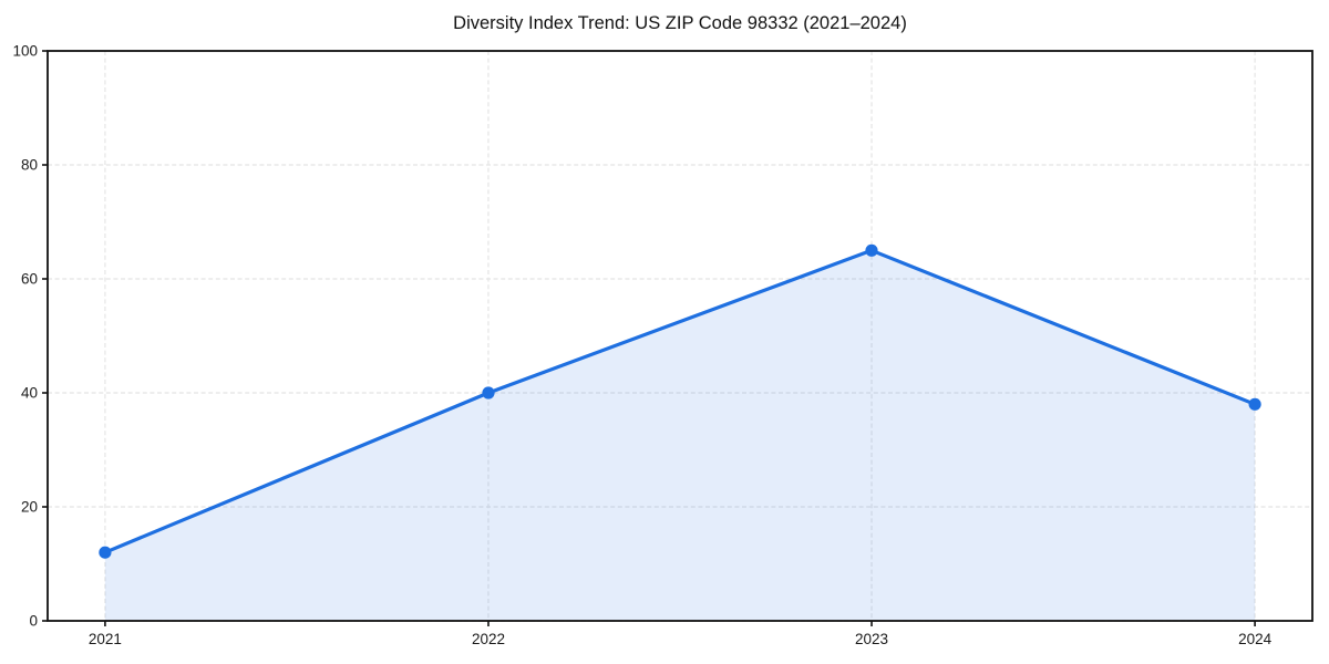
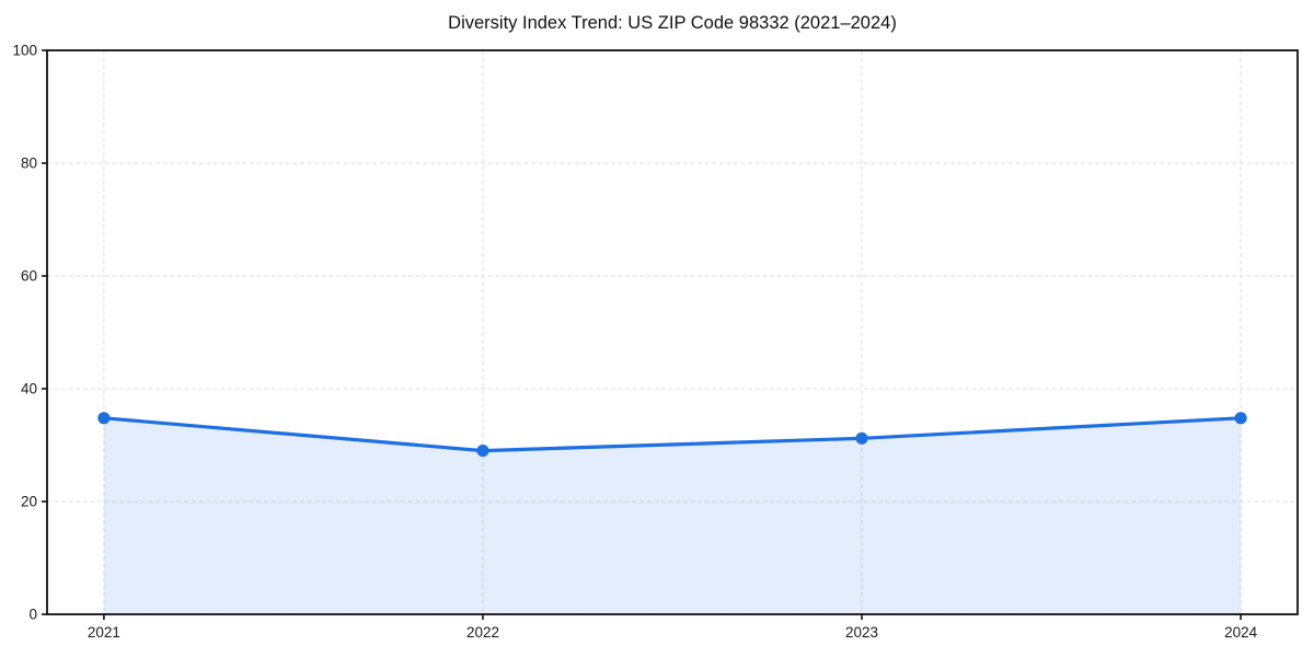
2021: 12 -> 35
2022: 40 -> 29
2023: 65 -> 31
2024: 38 -> 35
